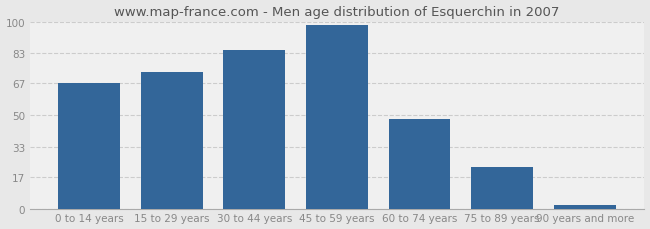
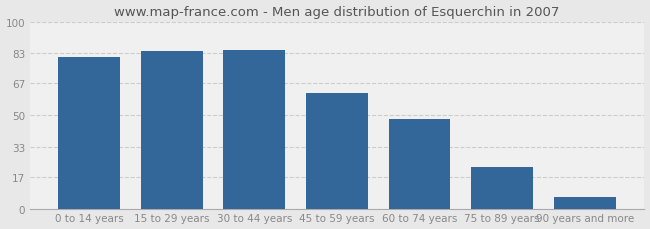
0 to 14 years: 67 -> 81
15 to 29 years: 73 -> 84
45 to 59 years: 98 -> 62
90 years and more: 2 -> 6
